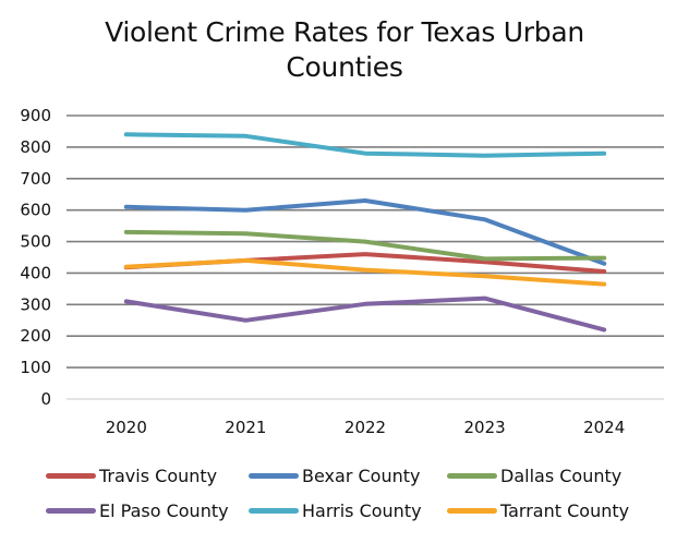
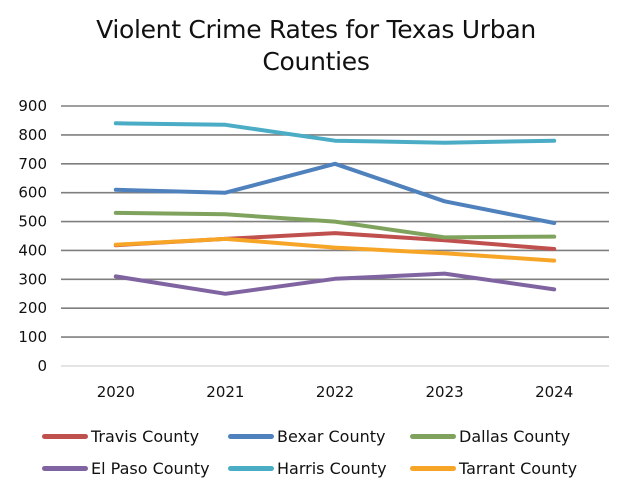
Bexar County/2022: 630 -> 700
Bexar County/2024: 430 -> 500
El Paso County/2024: 220 -> 260
